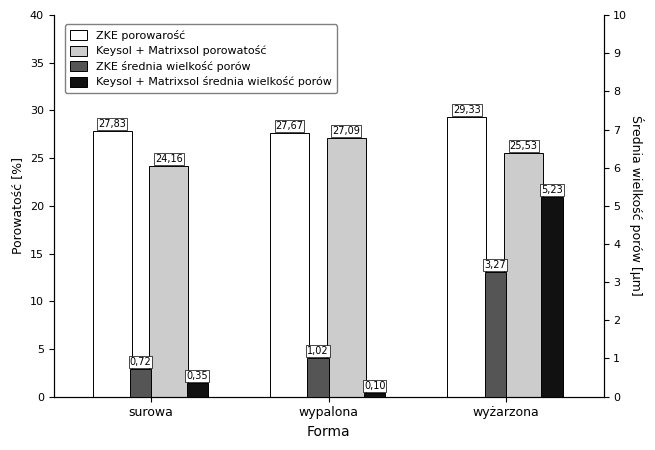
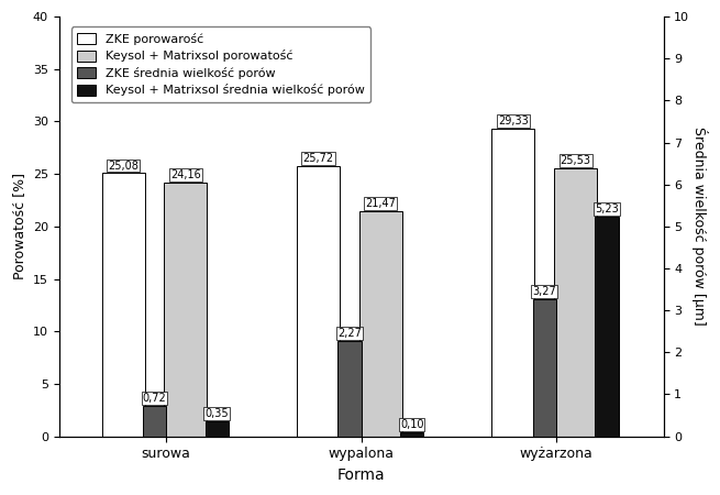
ZKE porowarość/surowa: 27,83 -> 25,08
ZKE porowarość/wypalona: 27,67 -> 25,72
ZKE średnia wielkość porów/wypalona: 1,02 -> 2,27
Keysol + Matrixsol porowatość/wypalona: 27,09 -> 21,47
